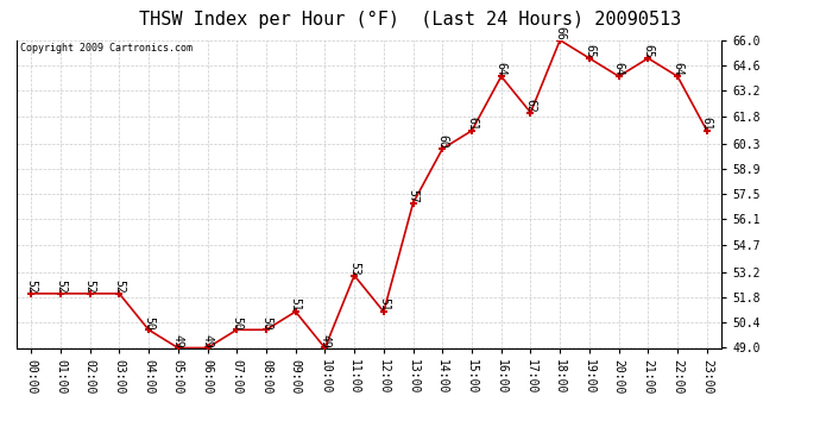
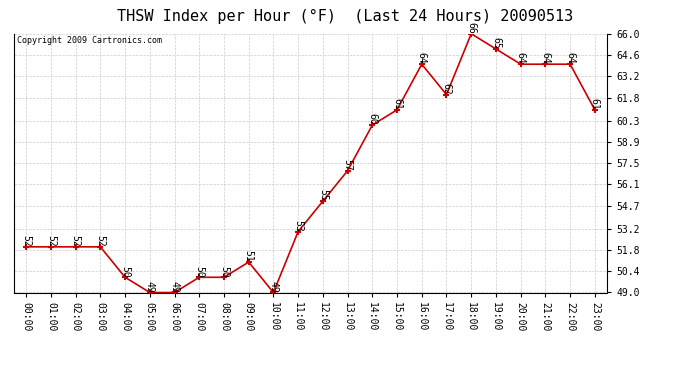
12:00: 51 -> 55
21:00: 65 -> 64
